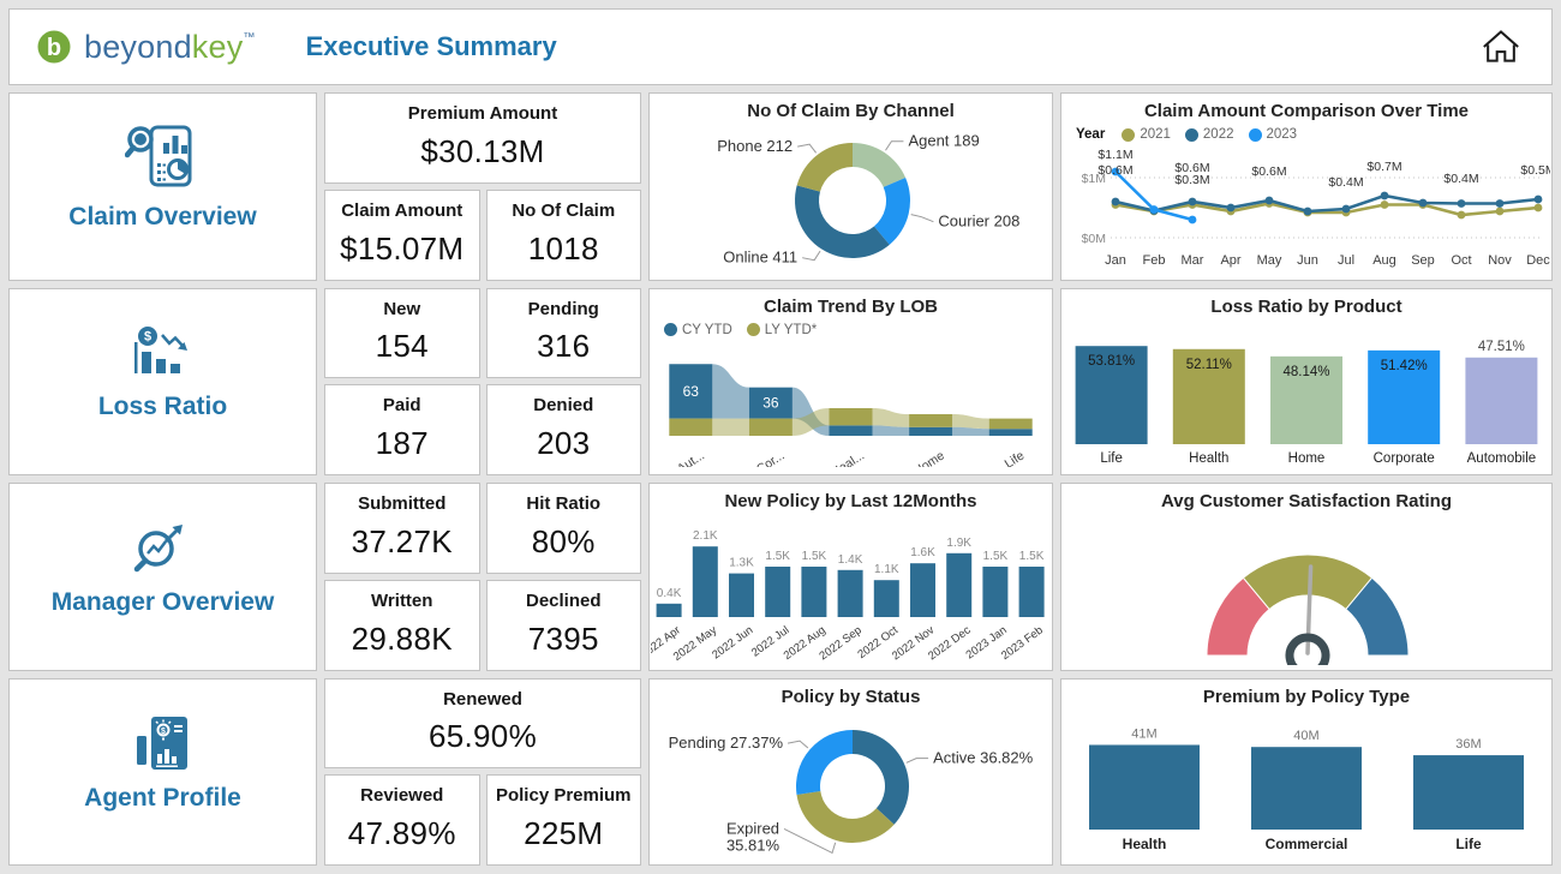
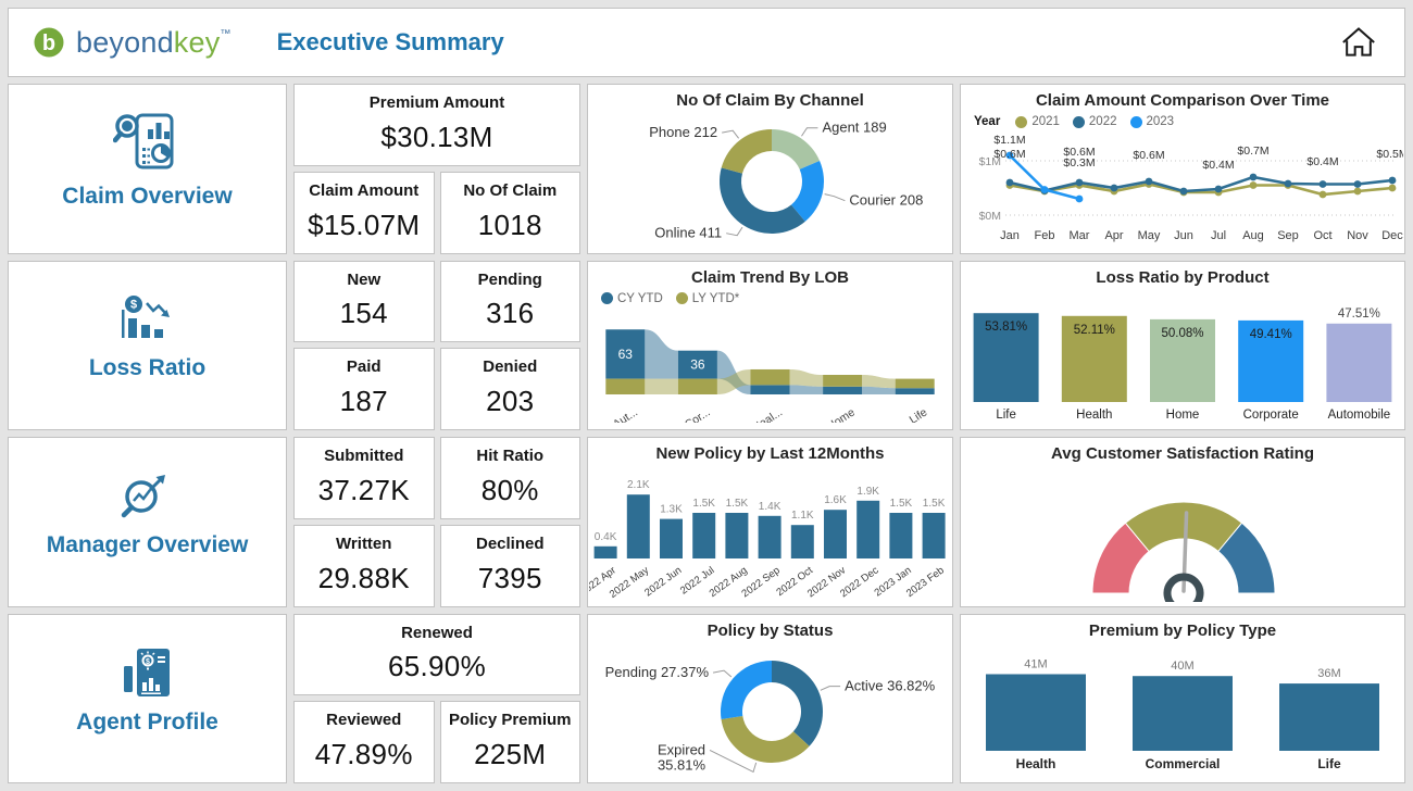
Loss Ratio by Product/Home: 48.14% -> 50.08%
Loss Ratio by Product/Corporate: 51.42% -> 49.41%
